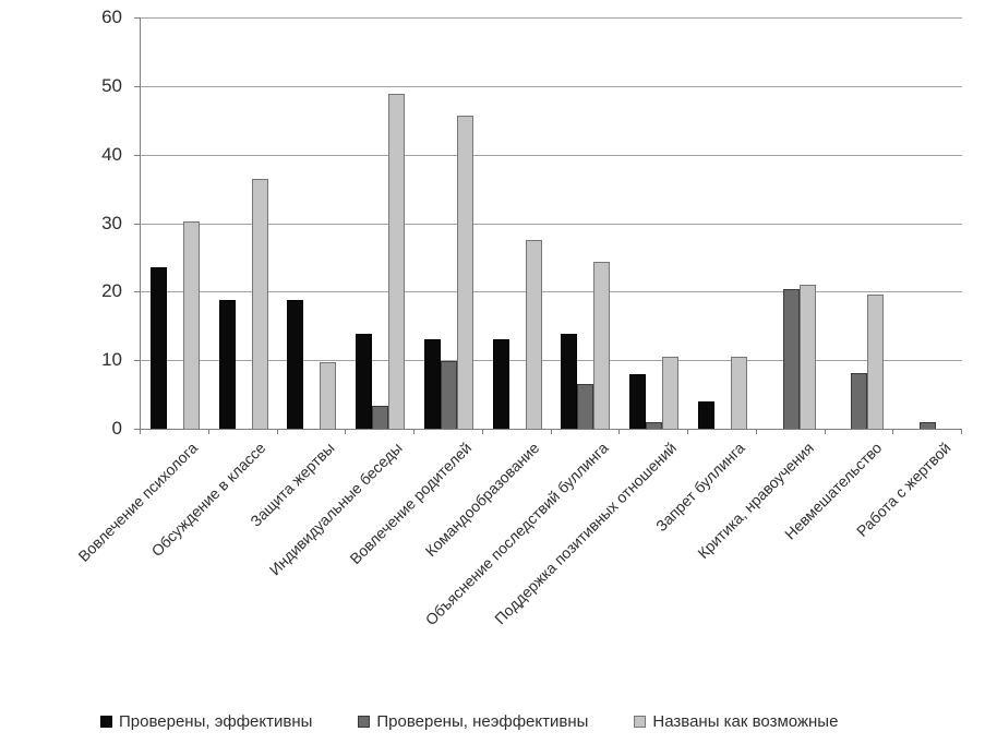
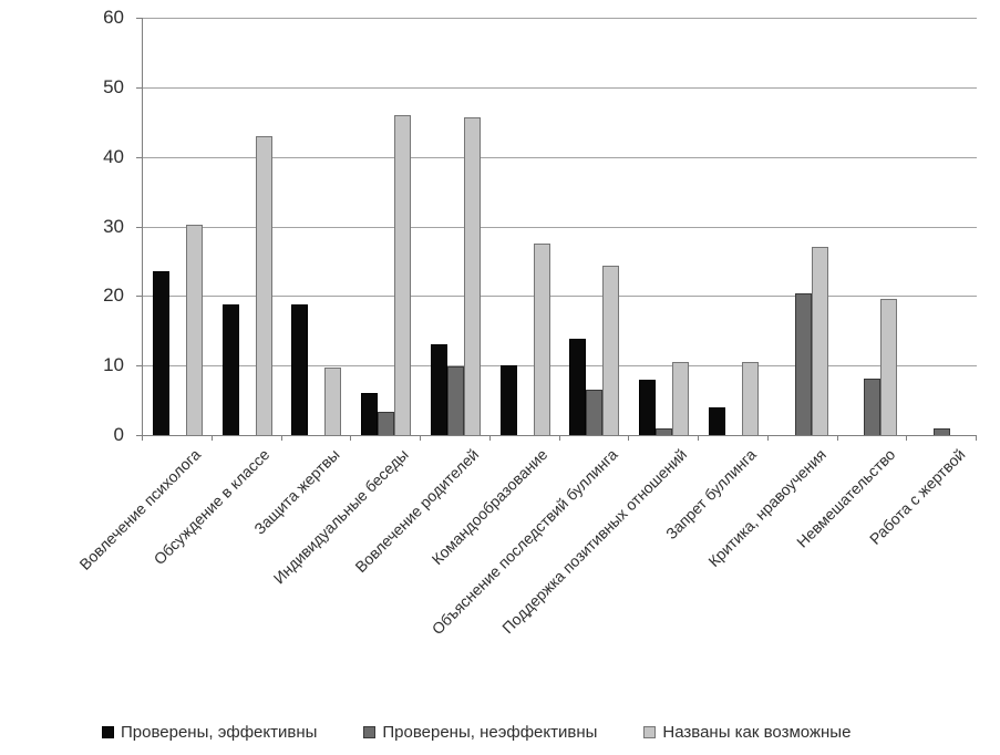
Названы как возможные/Обсуждение в классе: 36 -> 43
Проверены, эффективны/Индивидуальные беседы: 14 -> 6
Названы как возможные/Индивидуальные беседы: 49 -> 46
Проверены, эффективны/Командообразование: 13 -> 10
Названы как возможные/Критика, нравоучения: 21 -> 27
